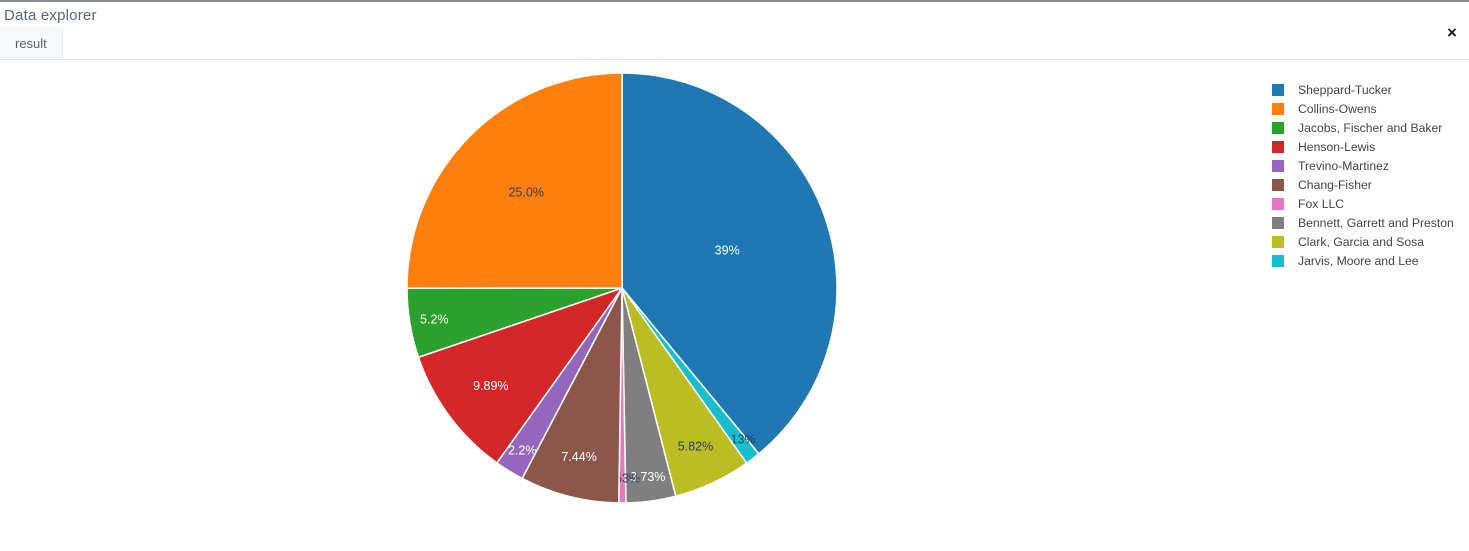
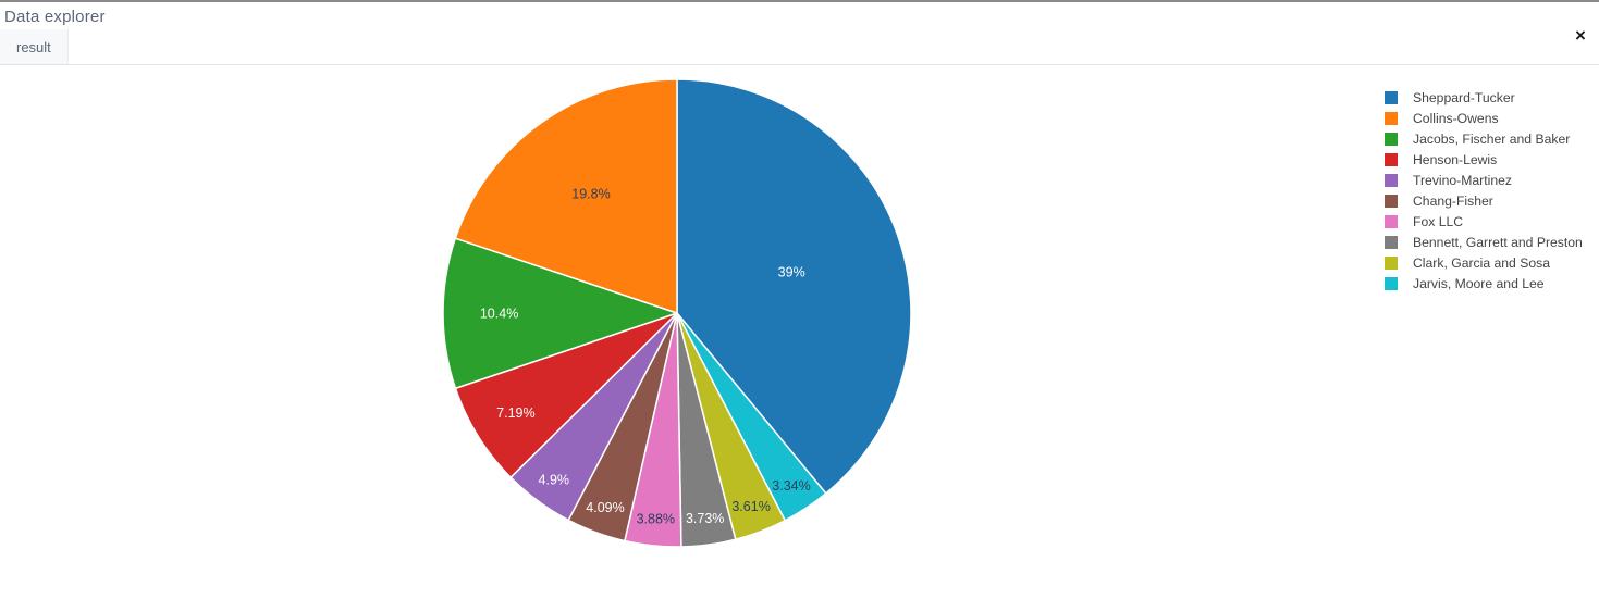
Collins-Owens: 25.0% -> 19.8%
Jacobs, Fischer and Baker: 5.2% -> 10.4%
Henson-Lewis: 9.89% -> 7.19%
Trevino-Martinez: 2.2% -> 4.9%
Chang-Fisher: 7.44% -> 4.09%
Fox LLC: 0.53% -> 3.88%
Clark, Garcia and Sosa: 5.82% -> 3.61%
Jarvis, Moore and Lee: 1.13% -> 3.34%
